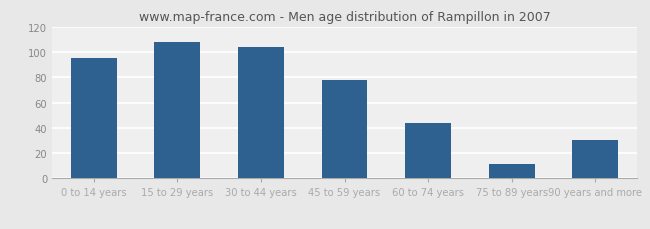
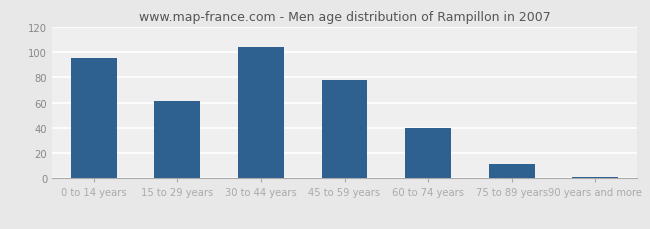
15 to 29 years: 108 -> 61
60 to 74 years: 44 -> 40
90 years and more: 30 -> 1
